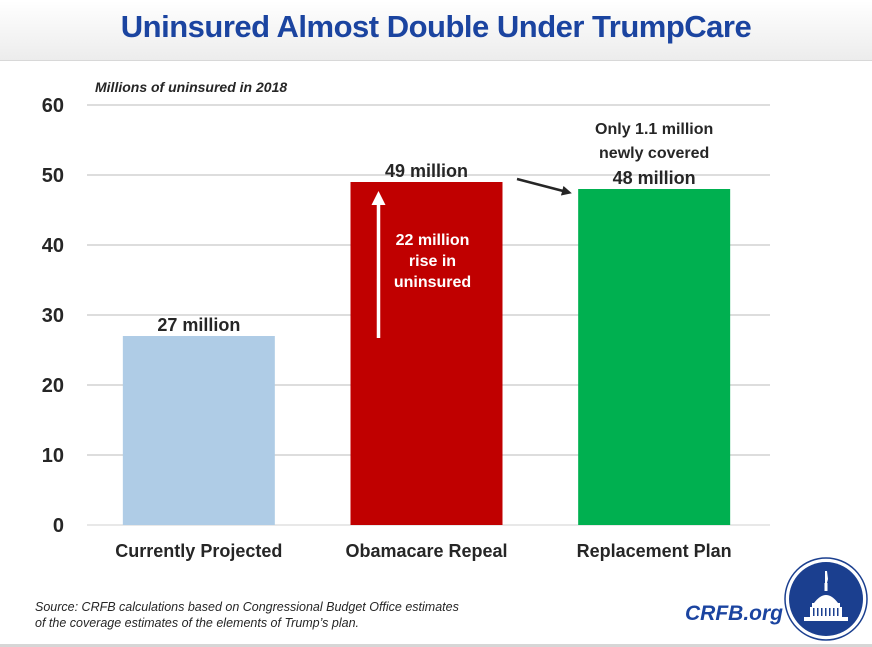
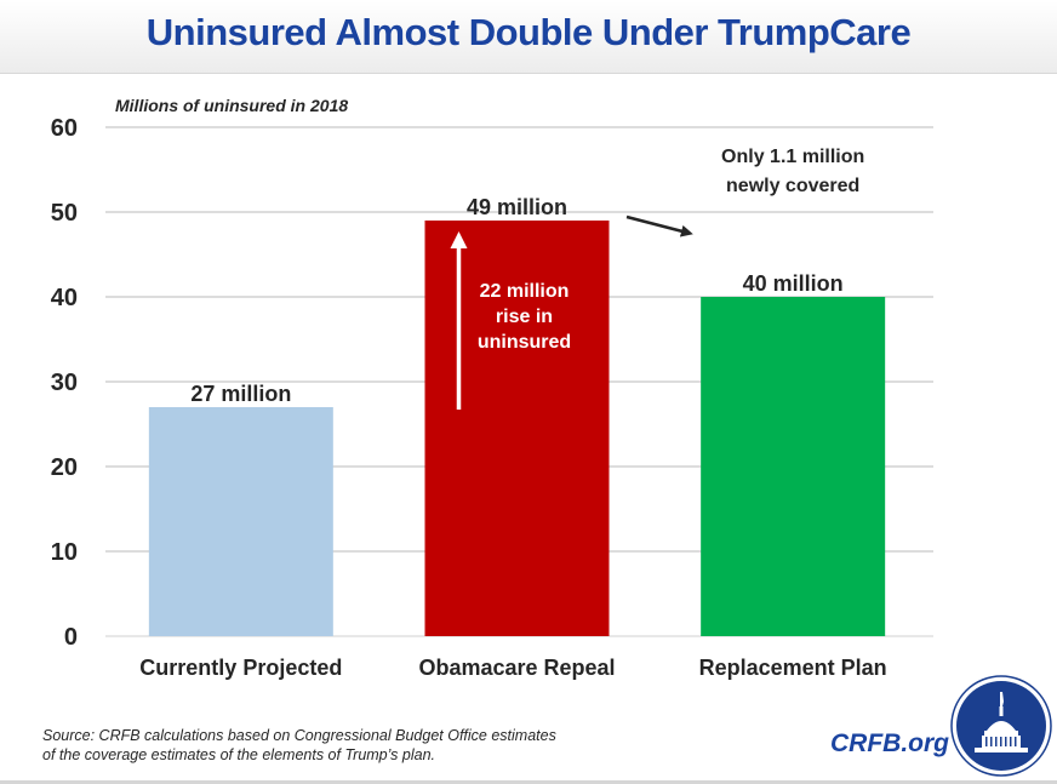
Replacement Plan: 48 -> 40
